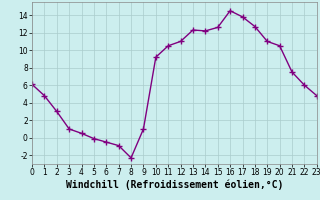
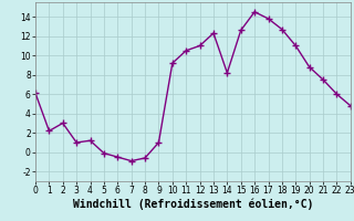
1: 4.8 -> 2.2
4: 0.5 -> 1.2
8: -2.3 -> -0.6
14: 12.2 -> 8.2
20: 10.5 -> 8.8
